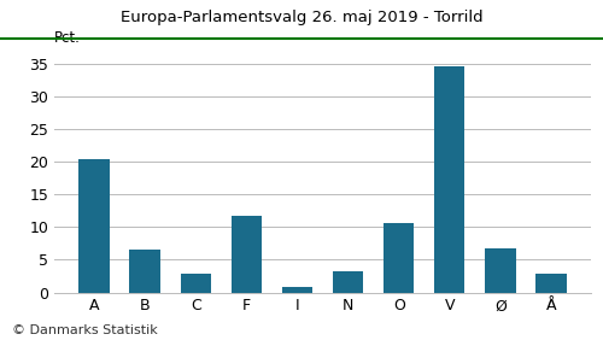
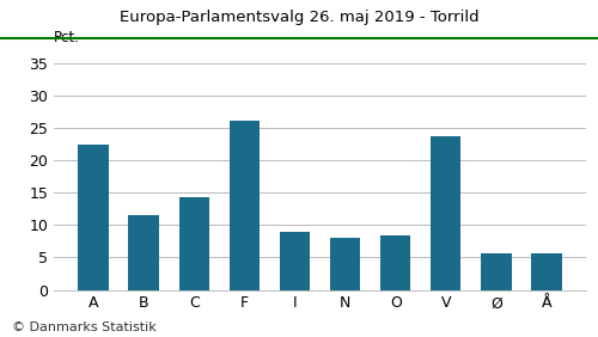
A: 20.4 -> 22.4
B: 6.6 -> 11.6
C: 2.8 -> 14.4
F: 11.8 -> 26.2
I: 0.8 -> 9.0
N: 3.3 -> 8.0
O: 10.6 -> 8.4
V: 34.6 -> 23.8
Ø: 6.8 -> 5.6
Å: 2.9 -> 5.6
